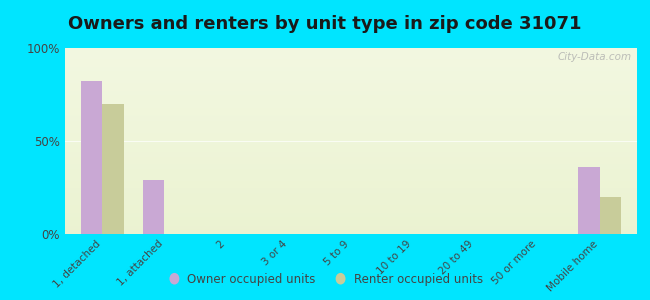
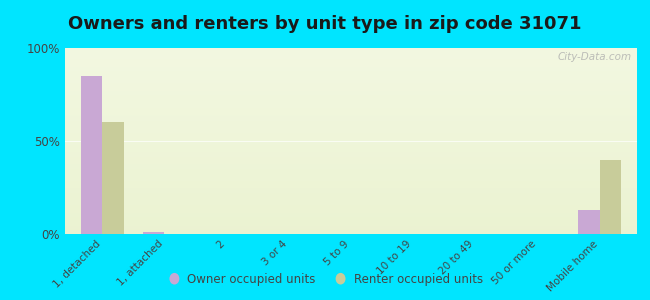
Owner occupied units/1, detached: 82% -> 85%
Renter occupied units/1, detached: 70% -> 60%
Owner occupied units/1, attached: 29% -> 1%
Owner occupied units/Mobile home: 36% -> 13%
Renter occupied units/Mobile home: 20% -> 40%
